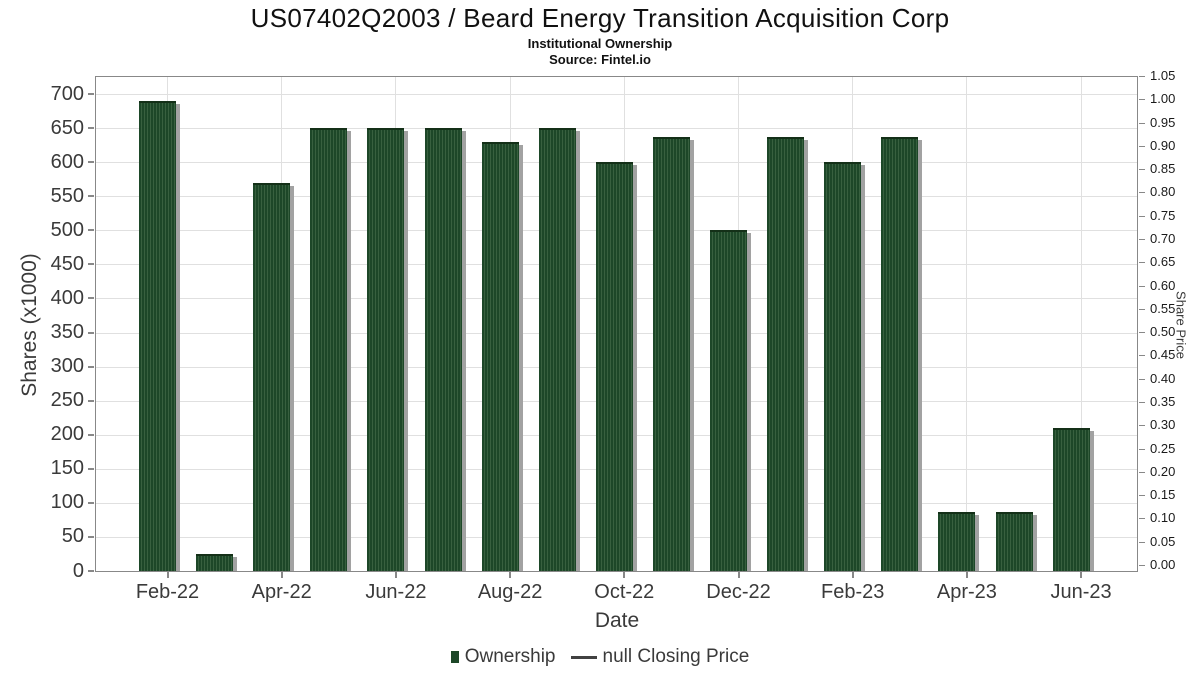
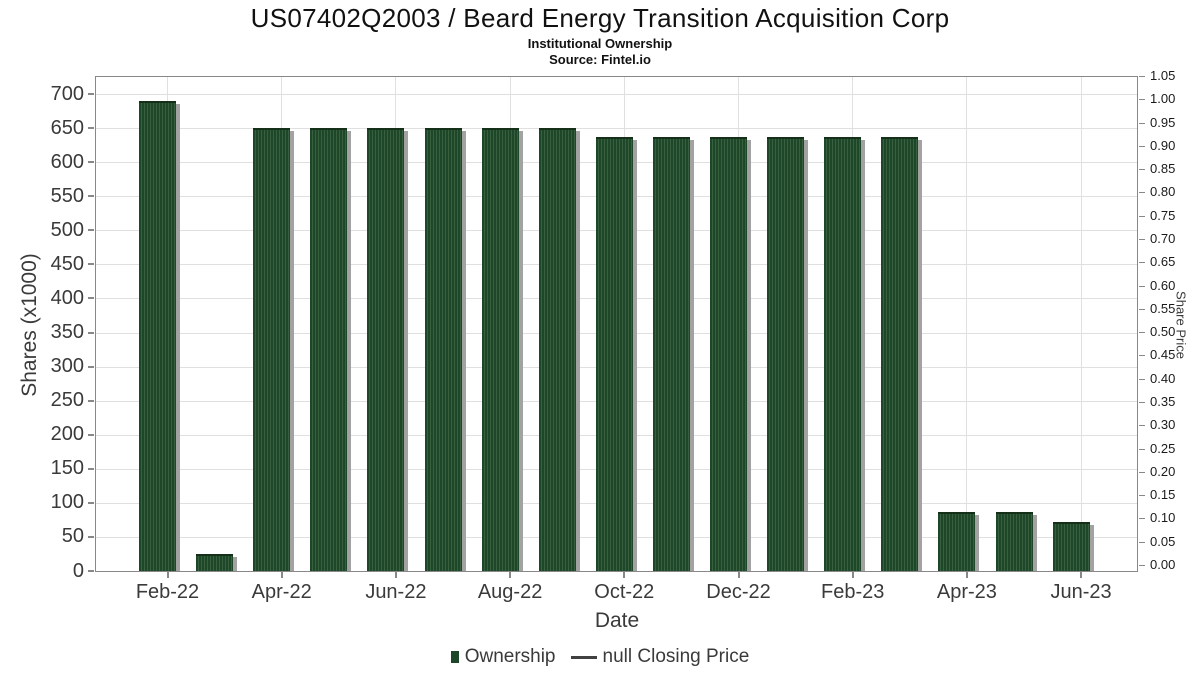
Apr-22: 570 -> 650
Aug-22: 630 -> 650
Oct-22: 600 -> 640
Dec-22: 500 -> 640
Feb-23: 600 -> 640
Jun-23: 210 -> 70
